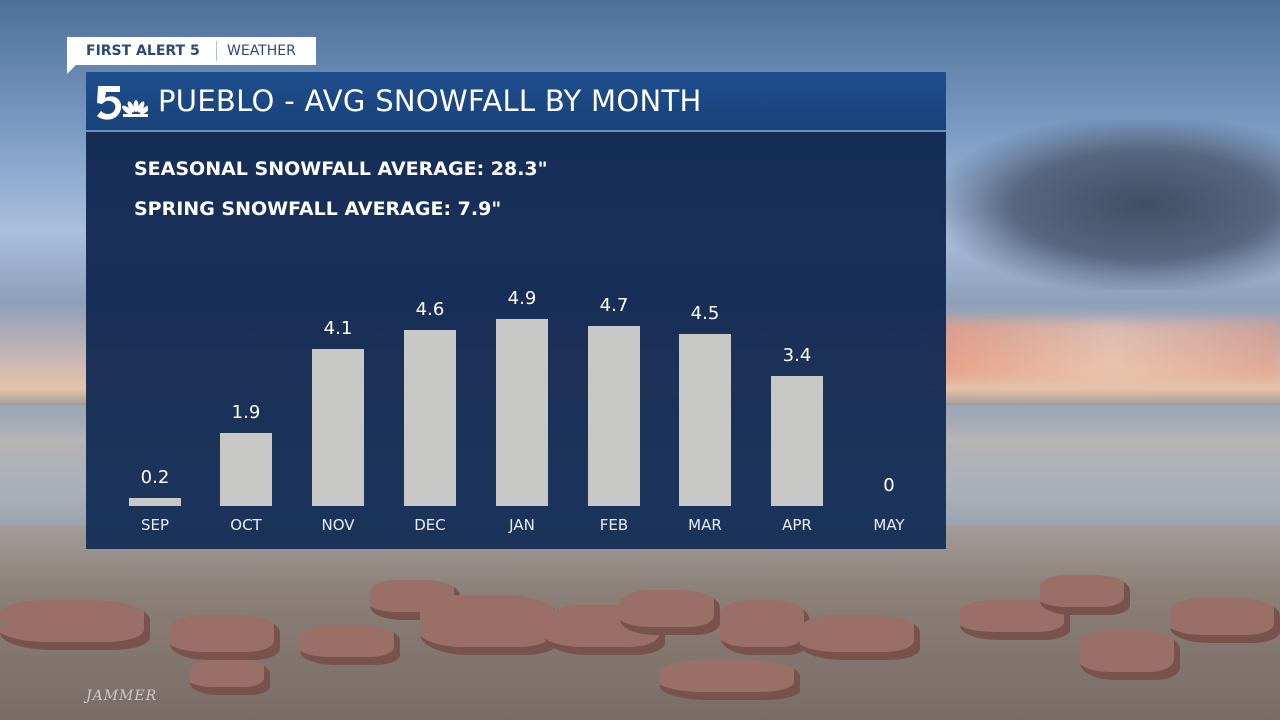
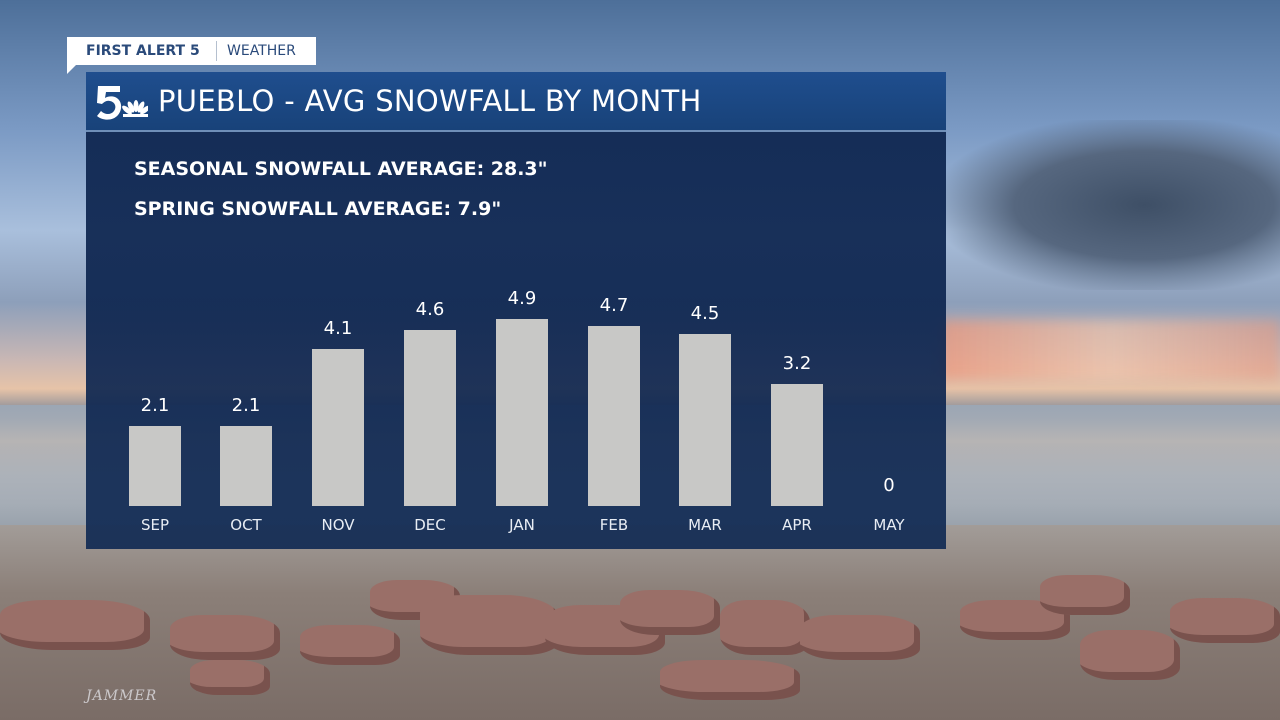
SEP: 0.2 -> 2.1
OCT: 1.9 -> 2.1
APR: 3.4 -> 3.2
